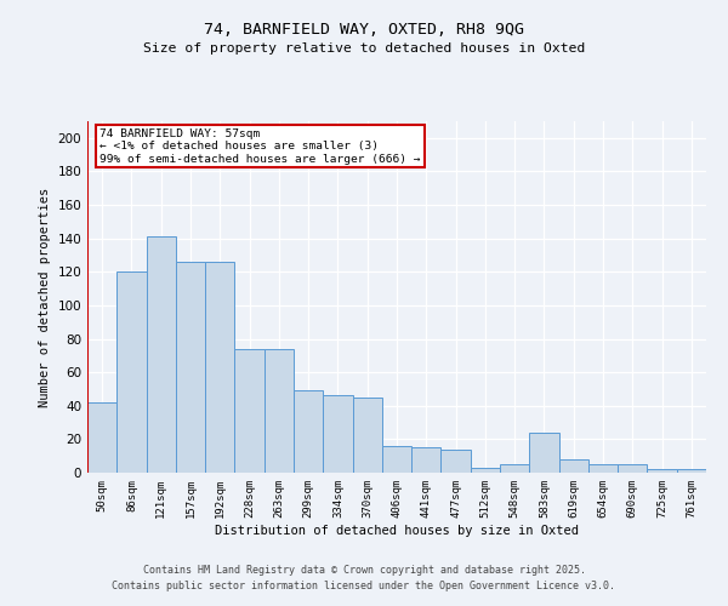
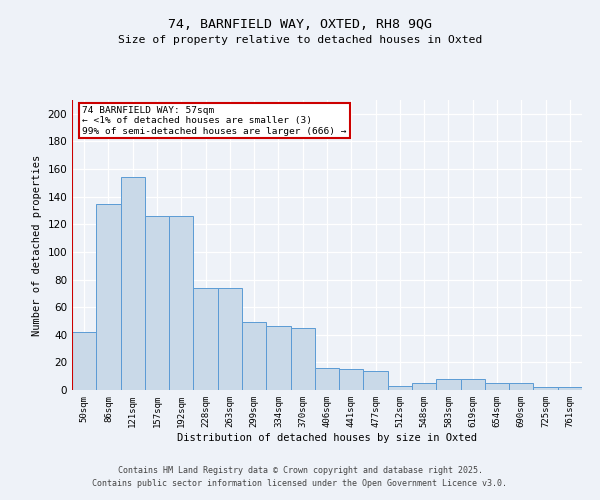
86sqm: 120 -> 135
121sqm: 141 -> 154
583sqm: 24 -> 8
